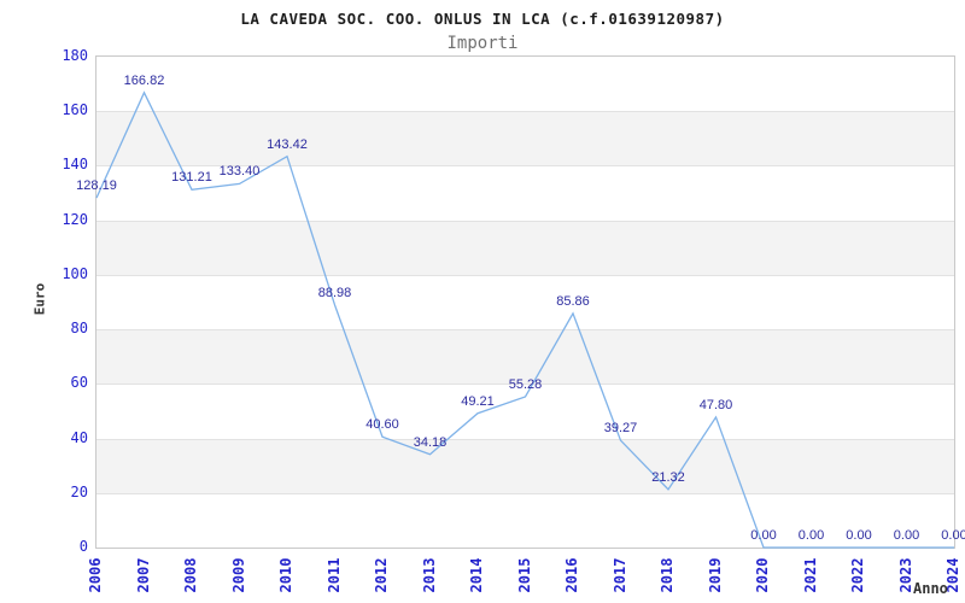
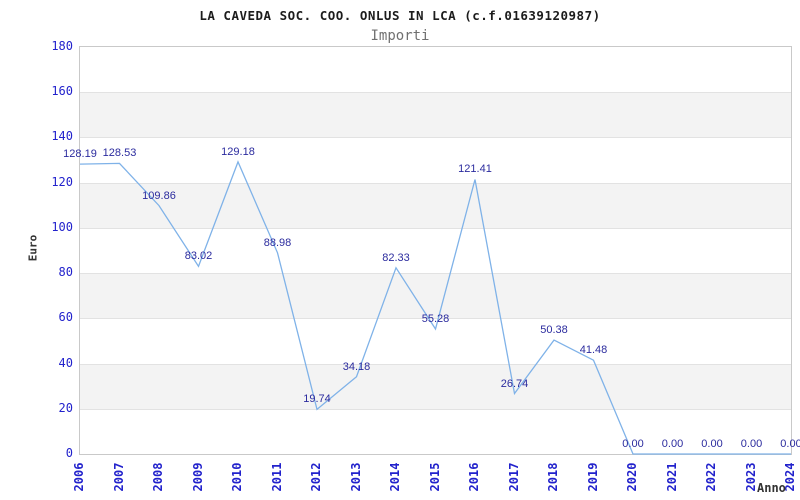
2007: 166.82 -> 128.53
2008: 131.21 -> 109.86
2009: 133.40 -> 83.02
2010: 143.42 -> 129.18
2012: 40.60 -> 19.74
2014: 49.21 -> 82.33
2016: 85.86 -> 121.41
2017: 39.27 -> 26.74
2018: 21.32 -> 50.38
2019: 47.80 -> 41.48
